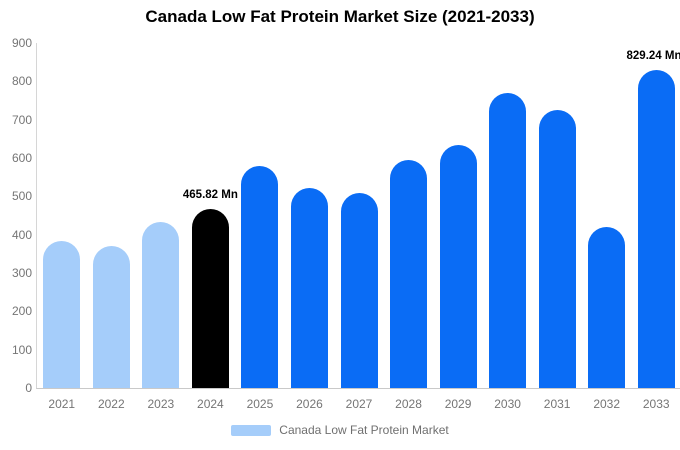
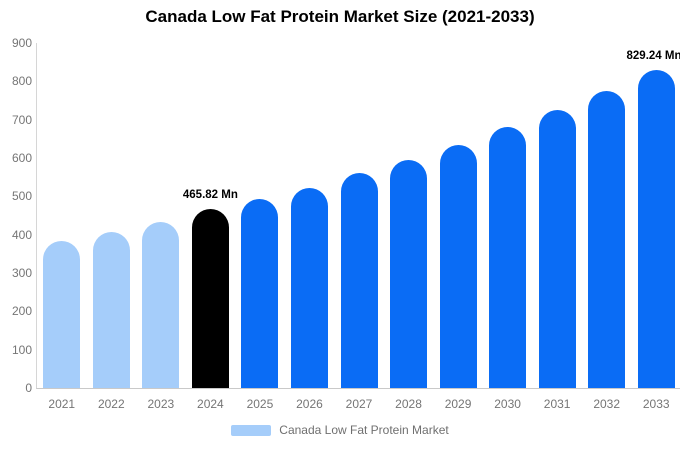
2022: 370 -> 410
2025: 580 -> 490
2027: 510 -> 560
2030: 770 -> 680
2032: 420 -> 780
